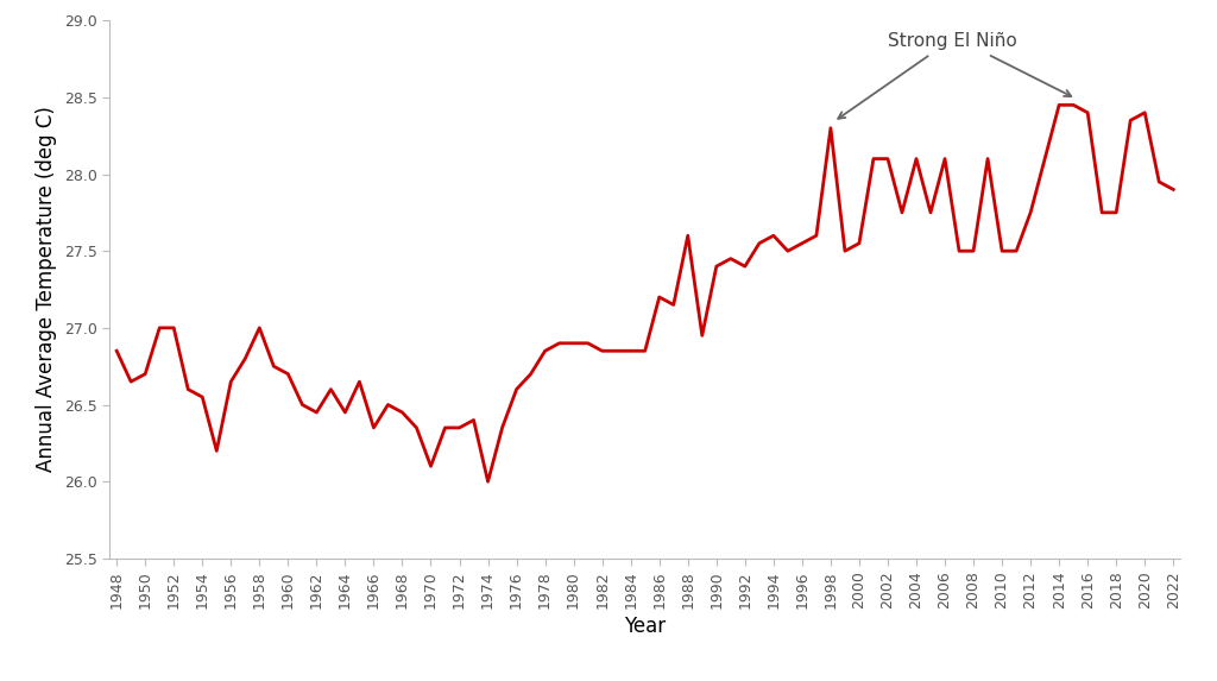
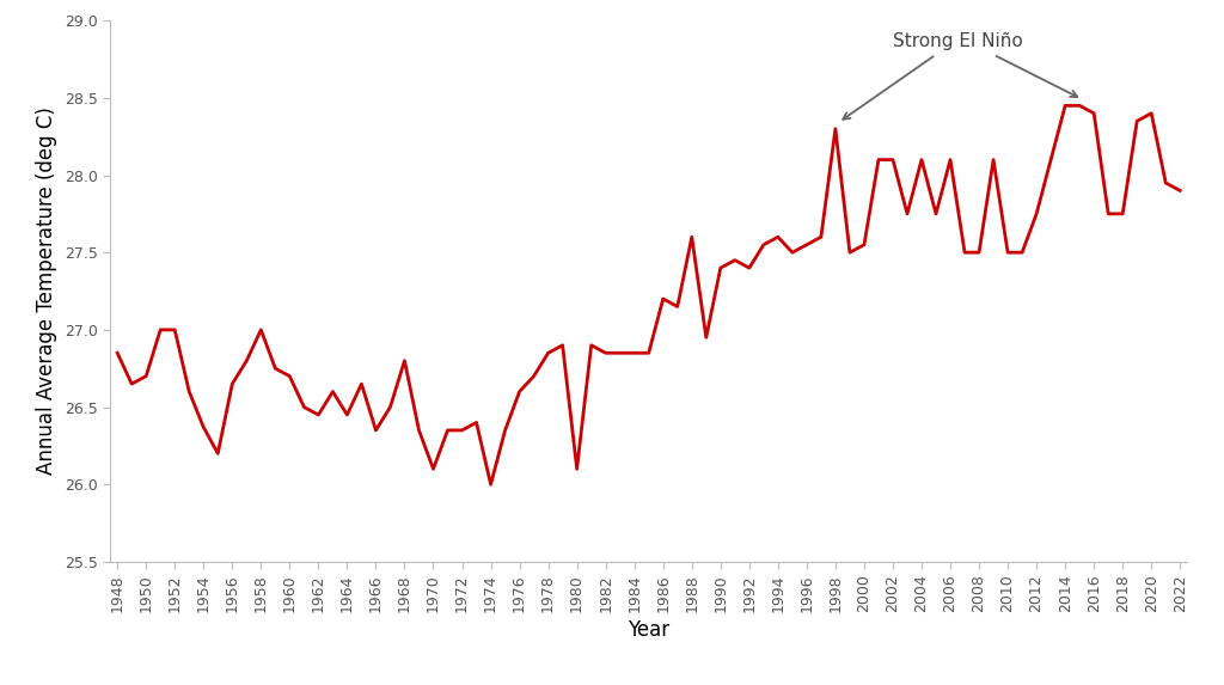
1954: 26.55 -> 26.37
1968: 26.45 -> 26.80
1980: 26.90 -> 26.10
